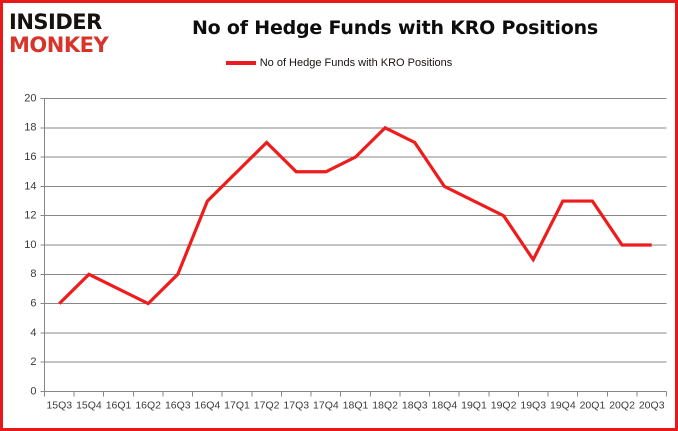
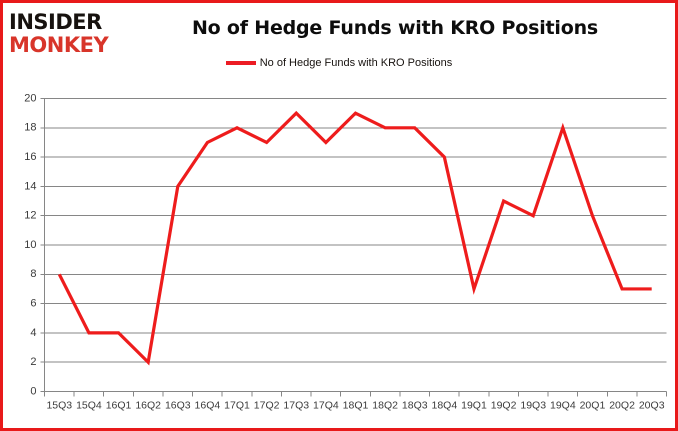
15Q3: 6 -> 8
15Q4: 8 -> 4
16Q1: 7 -> 4
16Q2: 6 -> 2
16Q3: 8 -> 14
16Q4: 13 -> 17
17Q1: 15 -> 18
17Q3: 15 -> 19
17Q4: 15 -> 17
18Q1: 16 -> 19
18Q3: 17 -> 18
18Q4: 14 -> 16
19Q1: 13 -> 7
19Q2: 12 -> 13
19Q3: 9 -> 12
19Q4: 13 -> 18
20Q1: 13 -> 12
20Q2: 10 -> 7
20Q3: 10 -> 7
